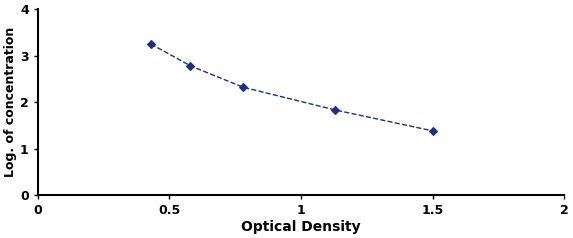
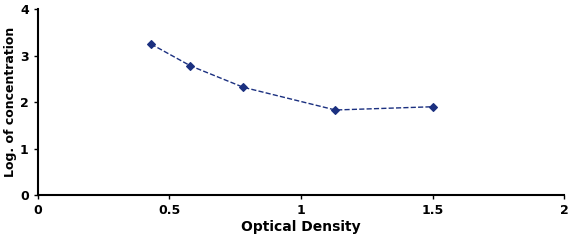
1.5: 1.38 -> 1.90
